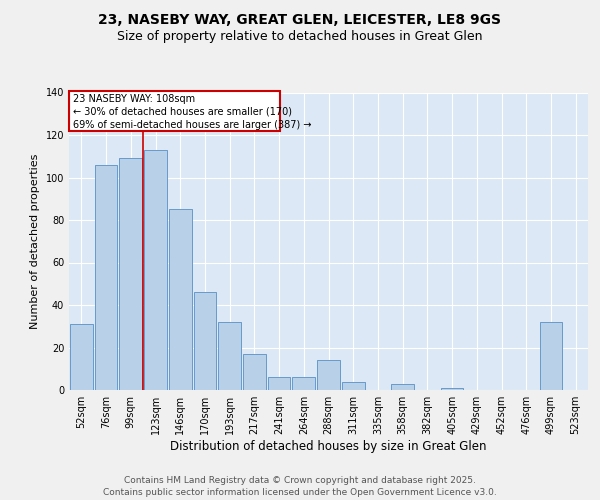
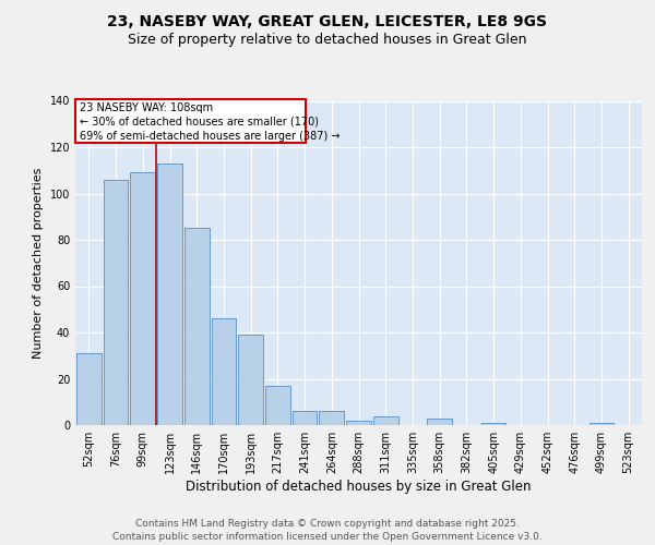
193sqm: 32 -> 39
288sqm: 14 -> 2
499sqm: 32 -> 1
